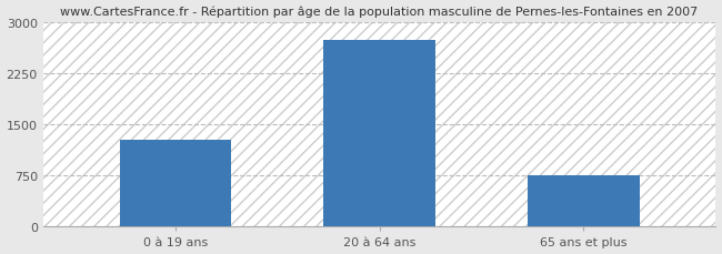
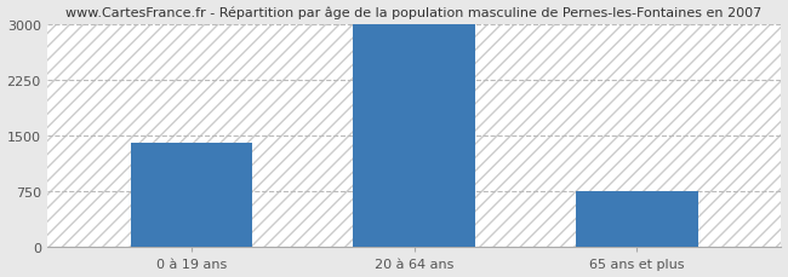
0 à 19 ans: 1280 -> 1400
20 à 64 ans: 2740 -> 3000
